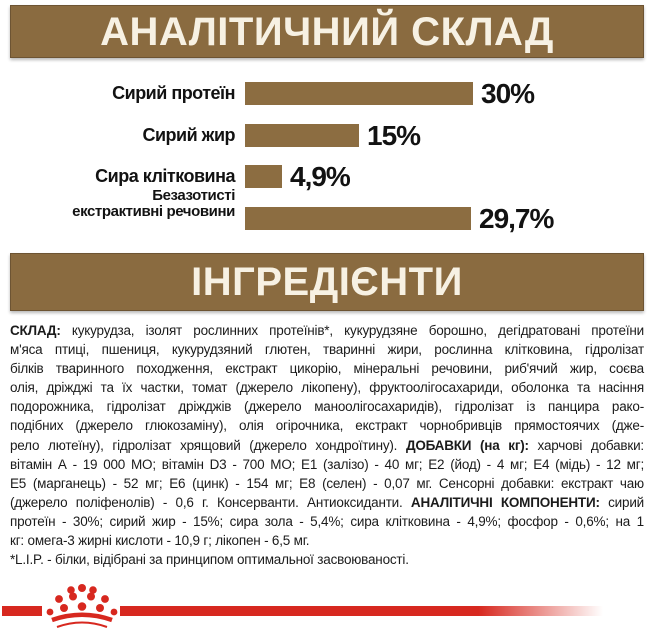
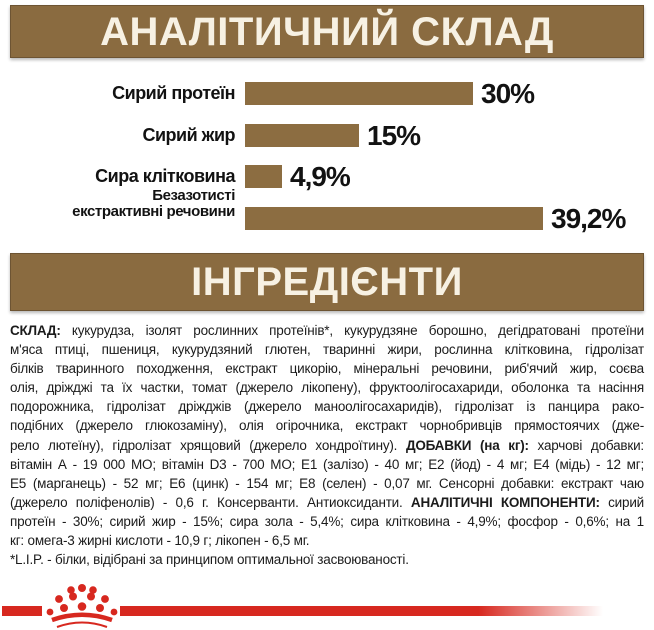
Безазотисті екстрактивні речовини: 29,7% -> 39,2%
